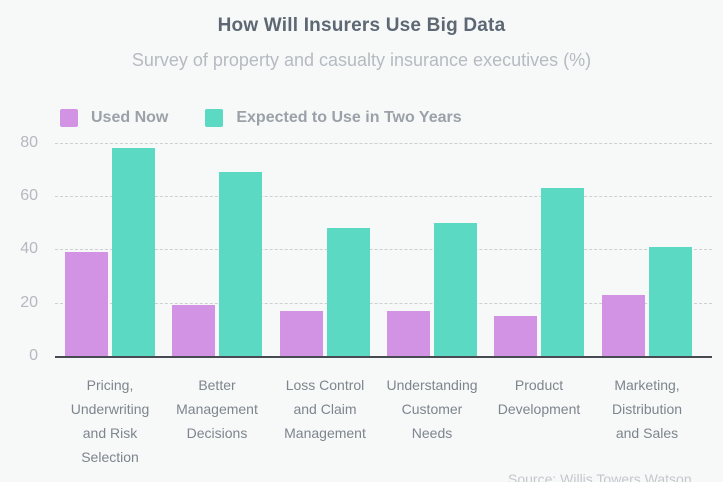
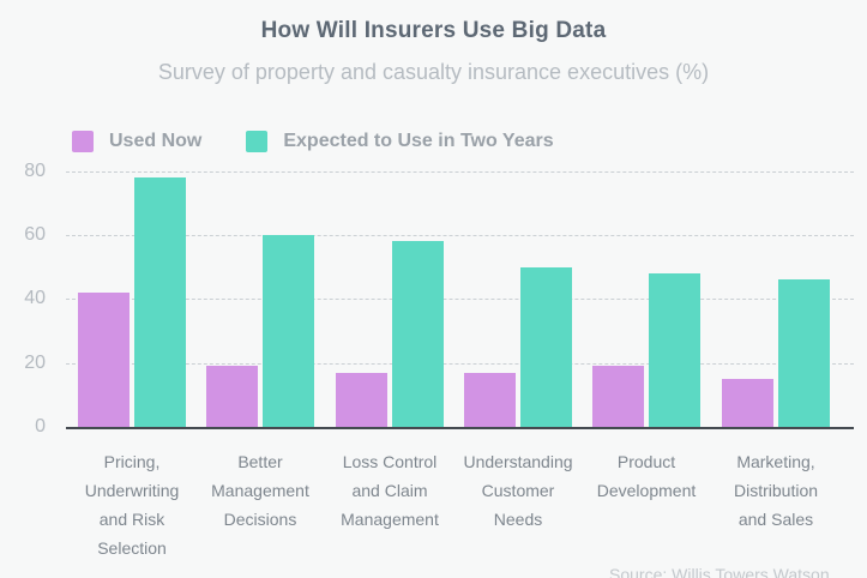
Used Now/Pricing, Underwriting and Risk Selection: 39 -> 42
Expected to Use in Two Years/Better Management Decisions: 69 -> 60
Expected to Use in Two Years/Loss Control and Claim Management: 48 -> 58
Used Now/Product Development: 15 -> 19
Expected to Use in Two Years/Product Development: 63 -> 48
Used Now/Marketing, Distribution and Sales: 23 -> 15
Expected to Use in Two Years/Marketing, Distribution and Sales: 41 -> 46
